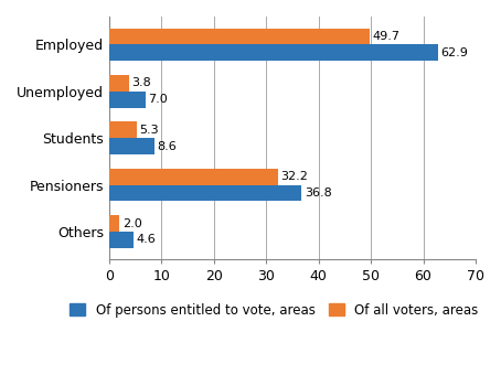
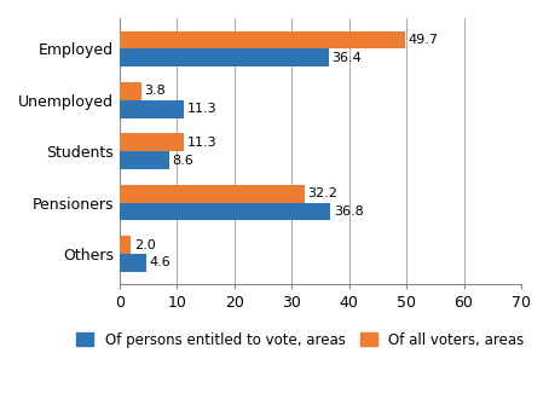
Of persons entitled to vote, areas/Employed: 62.9 -> 36.4
Of persons entitled to vote, areas/Unemployed: 7.0 -> 11.3
Of all voters, areas/Students: 5.3 -> 11.3
